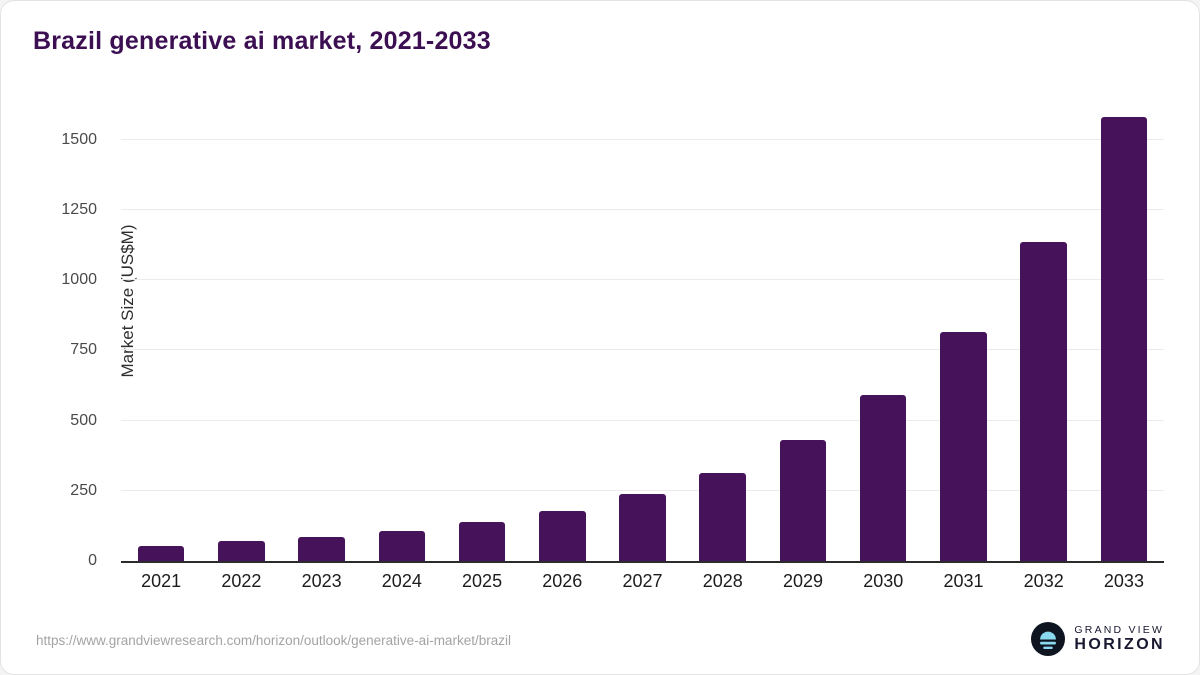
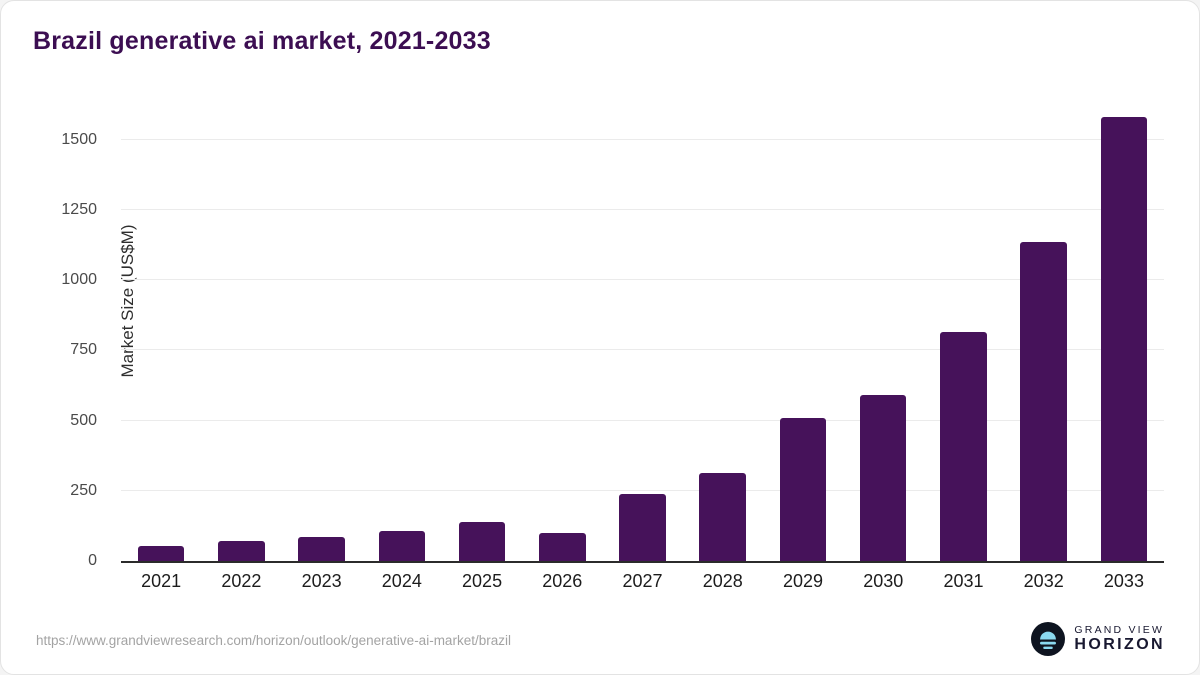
2026: 180 -> 100
2029: 430 -> 510
